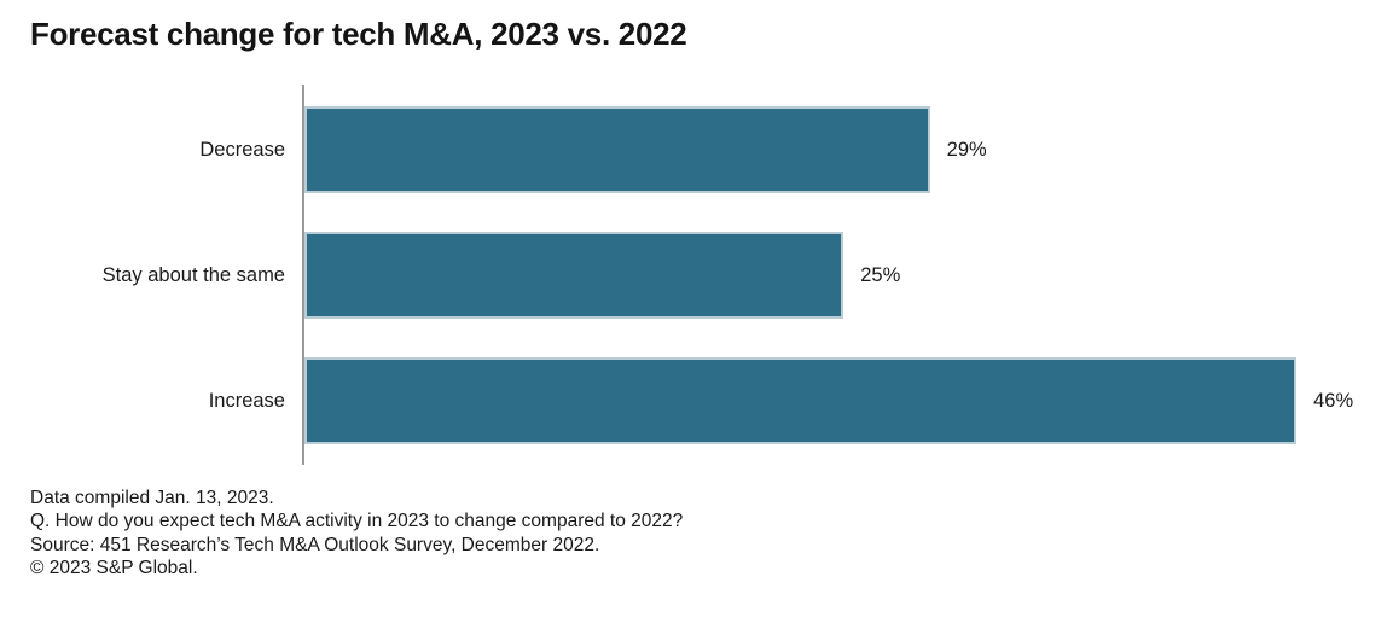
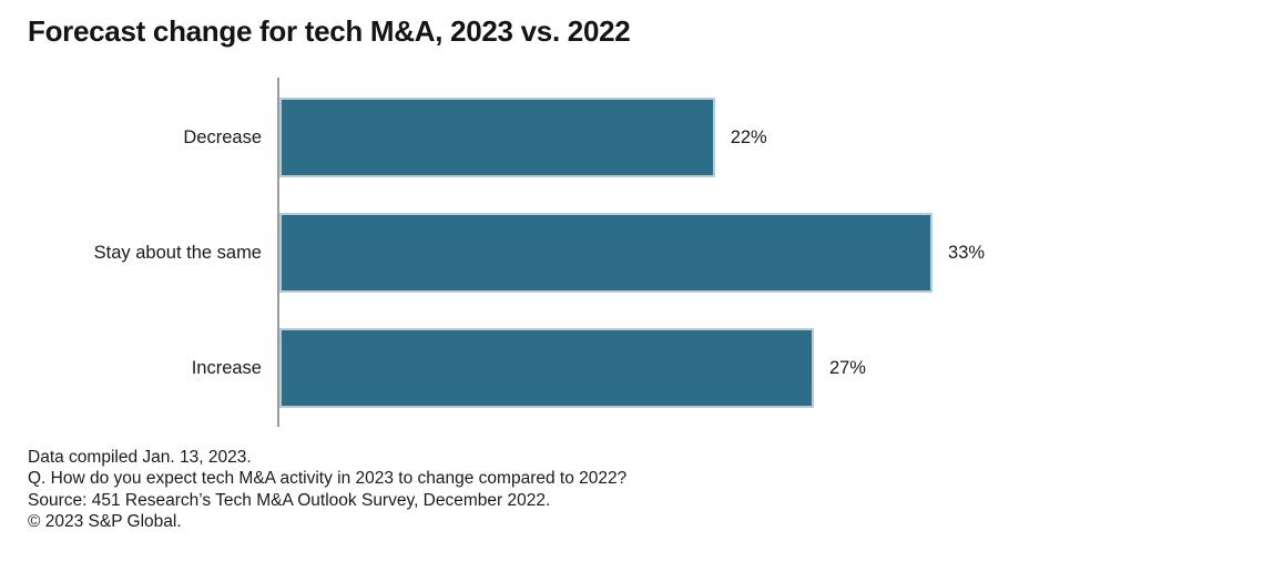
Decrease: 29% -> 22%
Stay about the same: 25% -> 33%
Increase: 46% -> 27%
